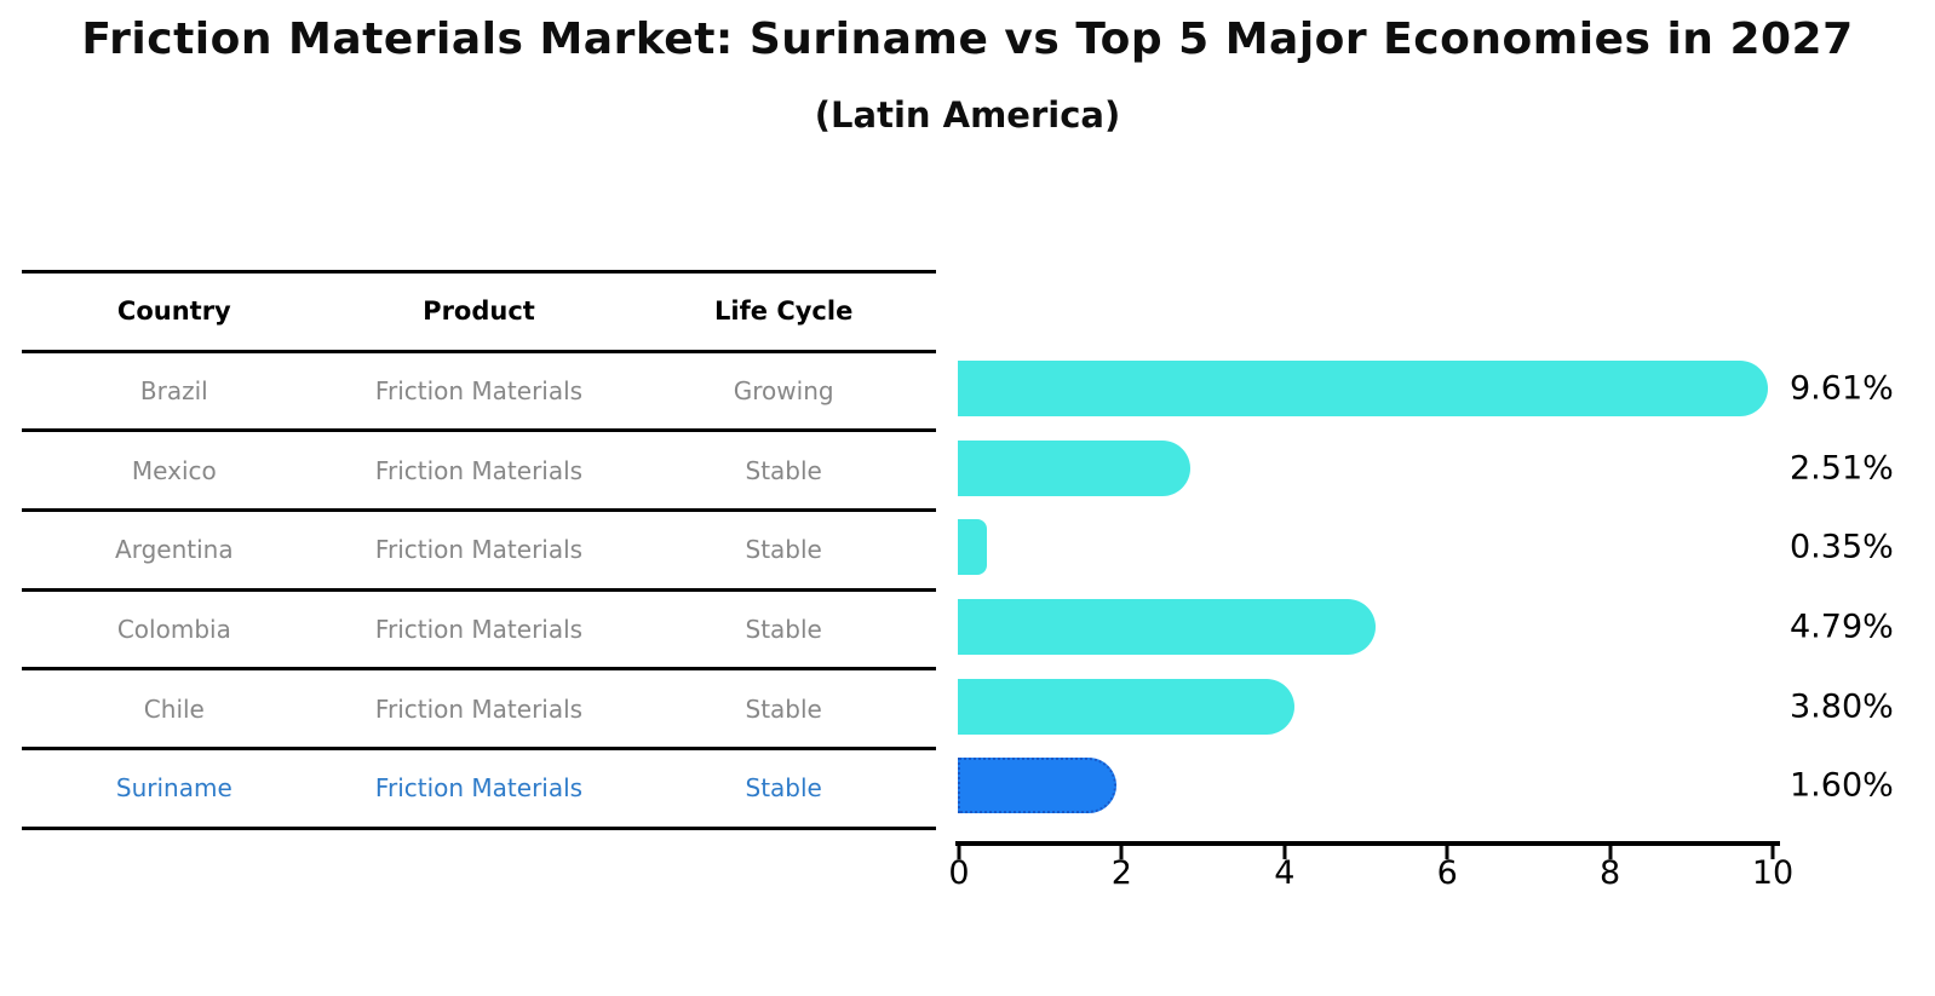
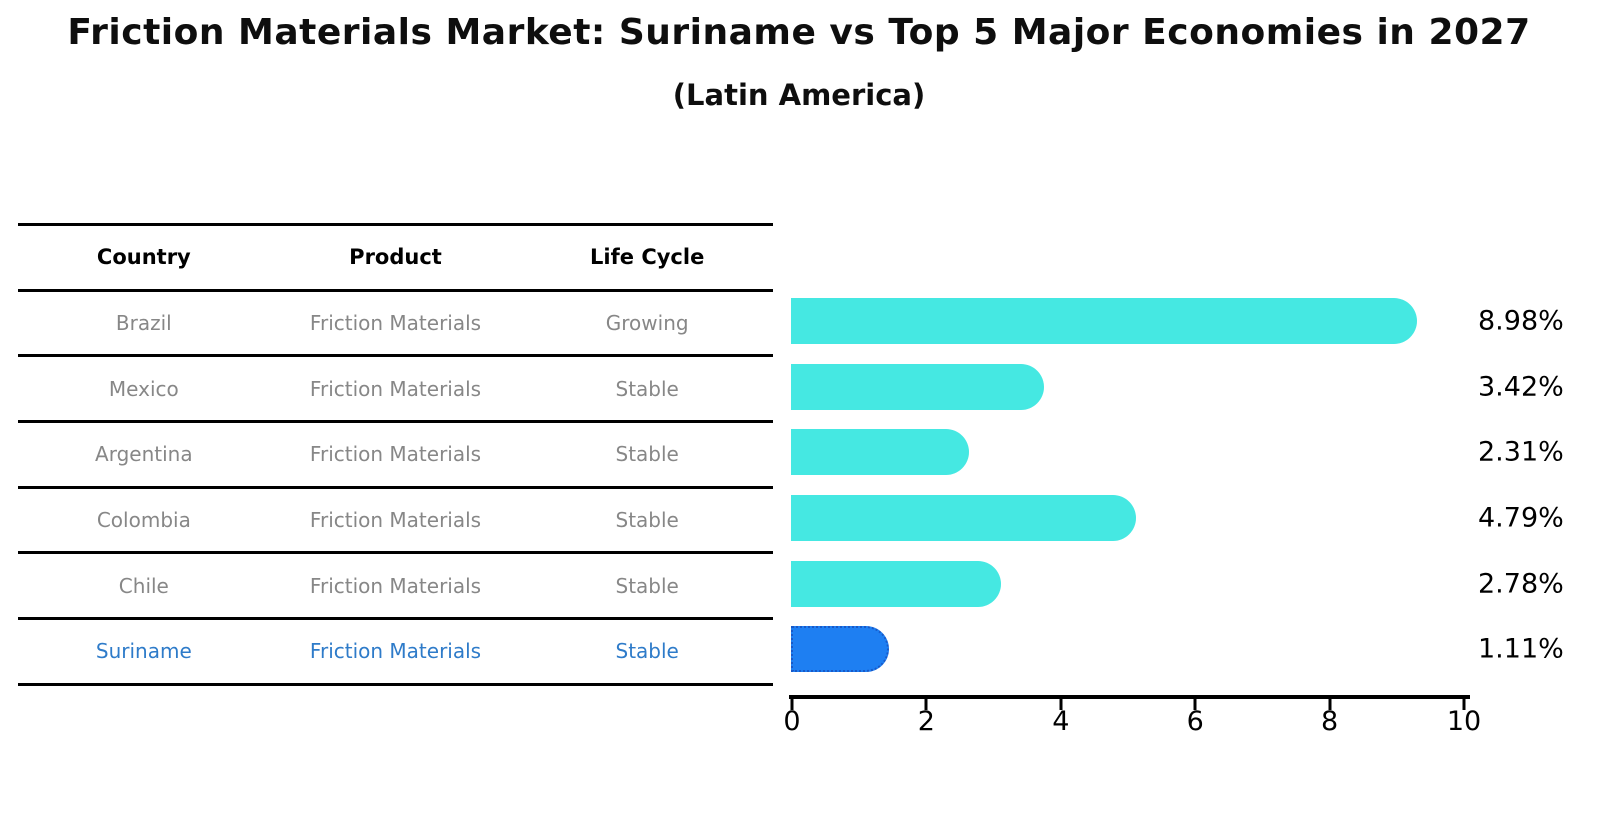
Brazil: 9.61% -> 8.98%
Mexico: 2.51% -> 3.42%
Argentina: 0.35% -> 2.31%
Chile: 3.80% -> 2.78%
Suriname: 1.60% -> 1.11%
